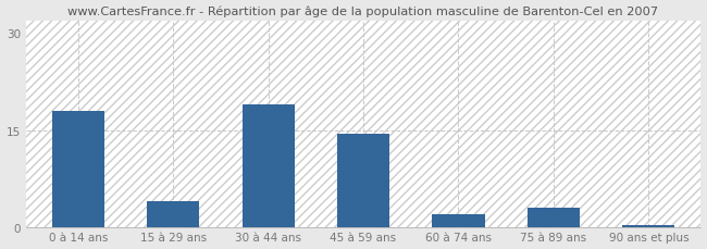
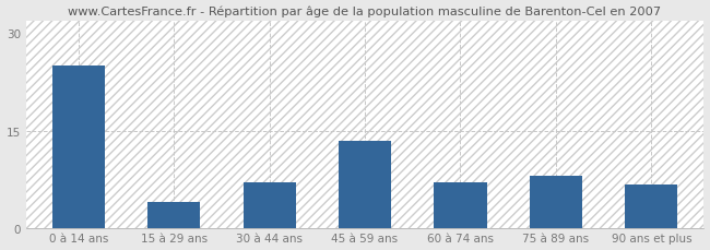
0 à 14 ans: 18.0 -> 25.0
30 à 44 ans: 19.0 -> 7.0
45 à 59 ans: 14.5 -> 13.4
60 à 74 ans: 2.0 -> 7.0
75 à 89 ans: 3.0 -> 8.0
90 ans et plus: 0.2 -> 6.6
